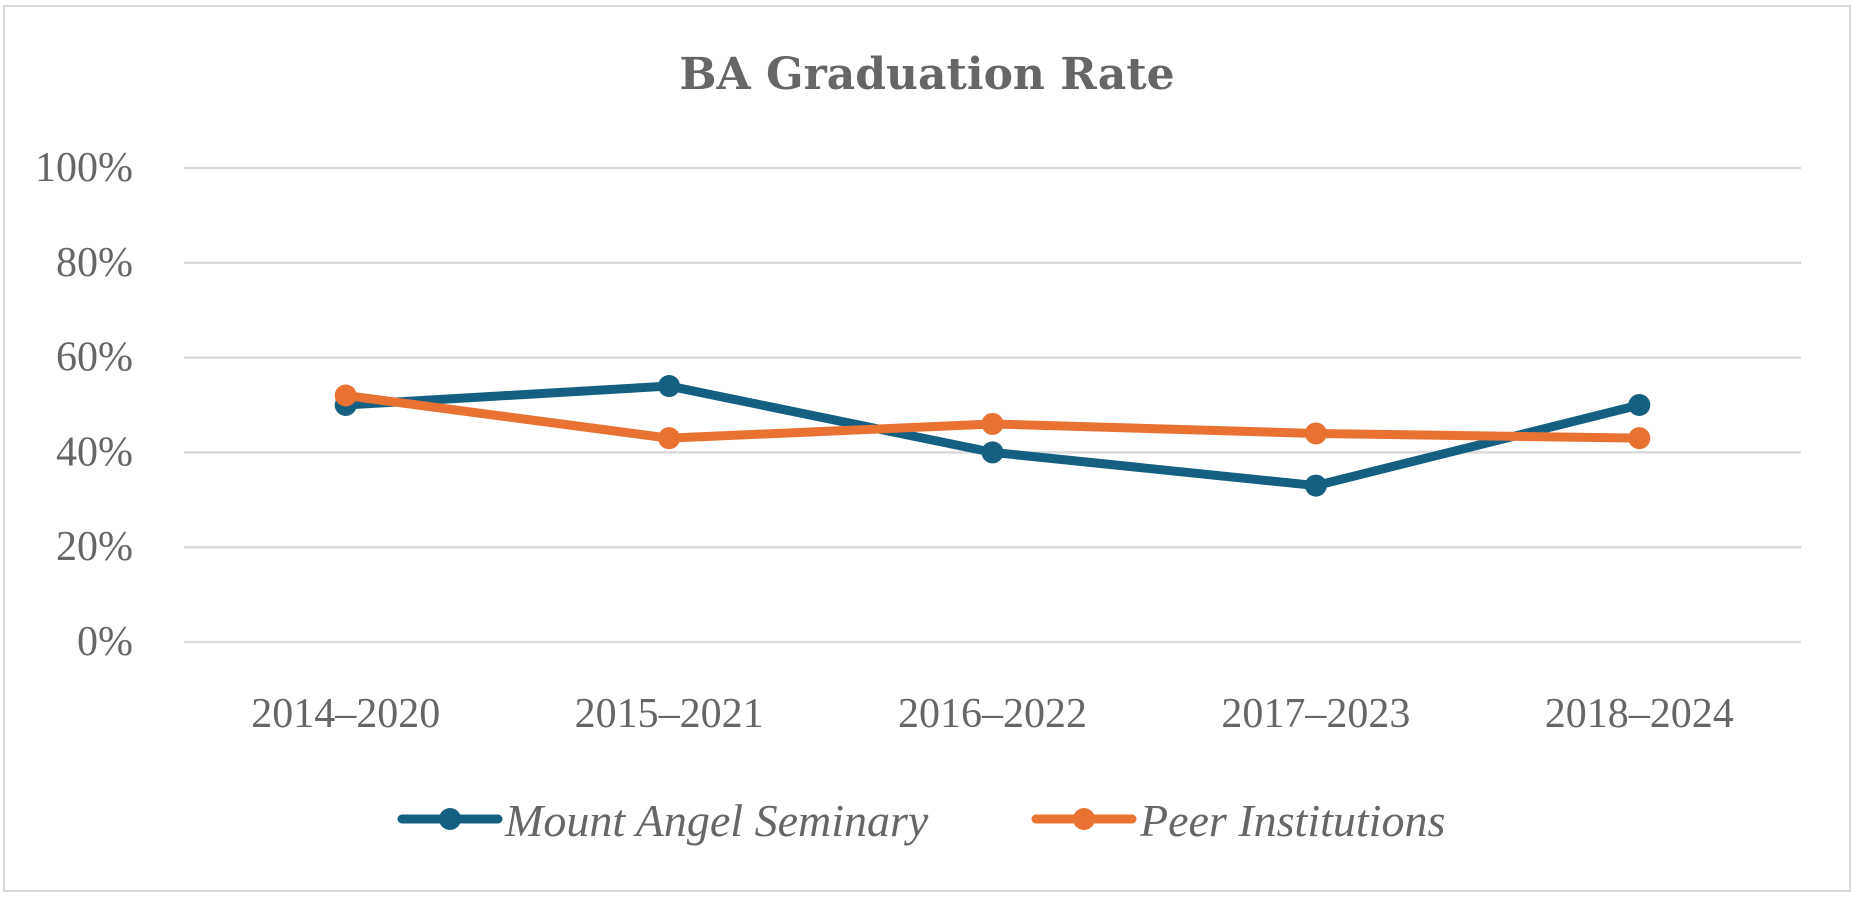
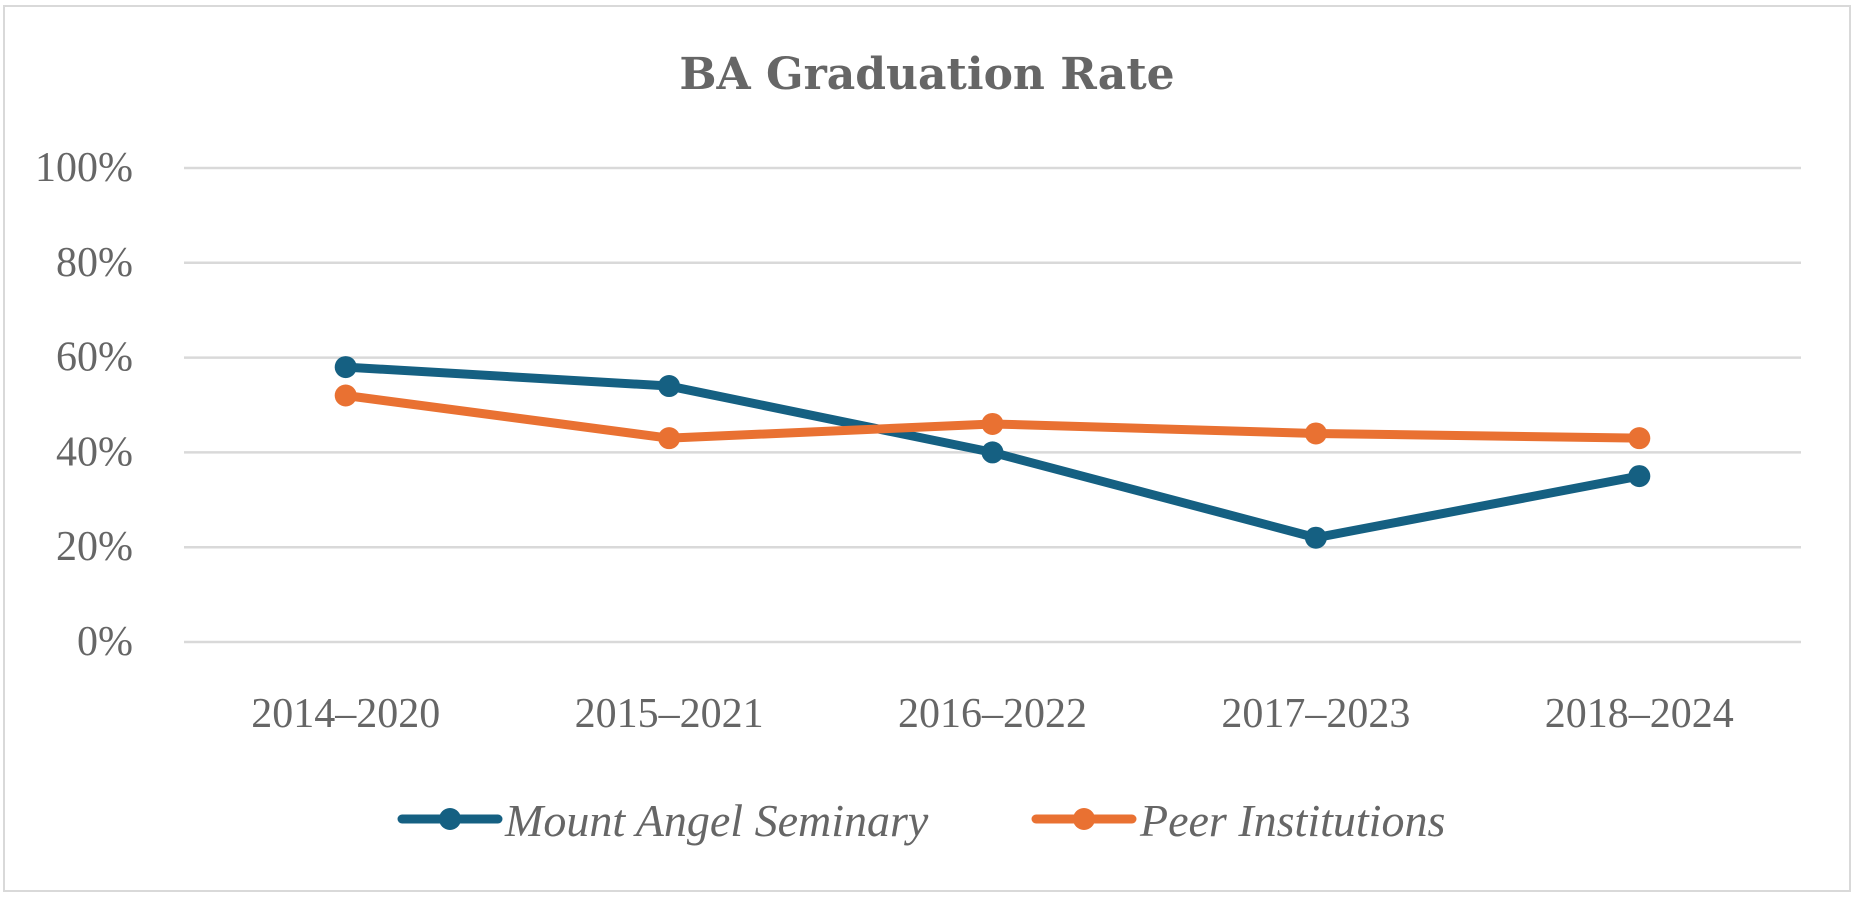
Mount Angel Seminary/2014–2020: 50% -> 58%
Mount Angel Seminary/2017–2023: 33% -> 22%
Mount Angel Seminary/2018–2024: 50% -> 35%
